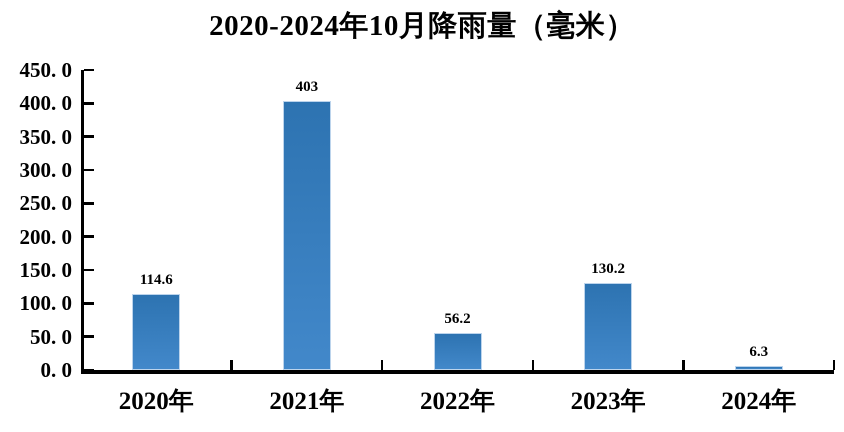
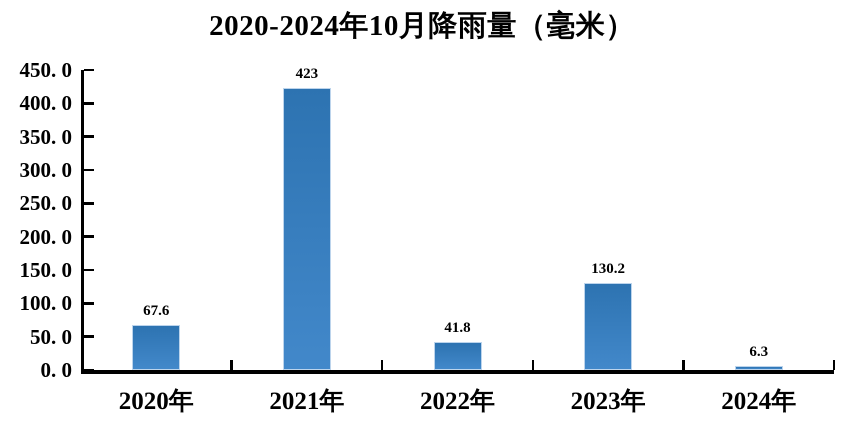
2020年: 114.6 -> 67.6
2021年: 403 -> 423
2022年: 56.2 -> 41.8
